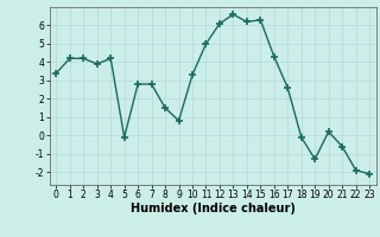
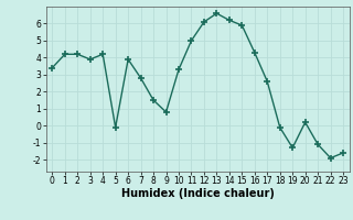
6: 2.8 -> 3.9
15: 6.3 -> 5.9
21: -0.6 -> -1.1
23: -2.1 -> -1.6
